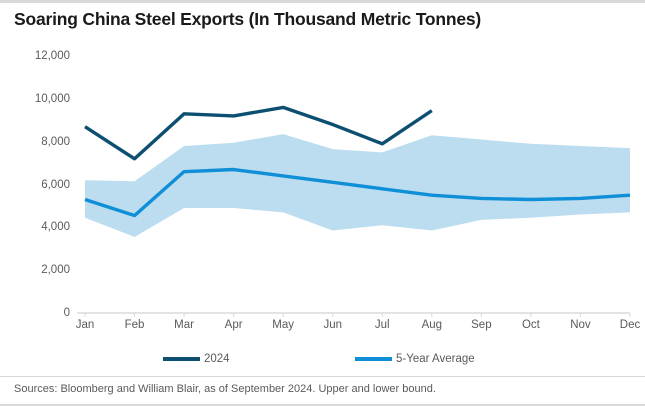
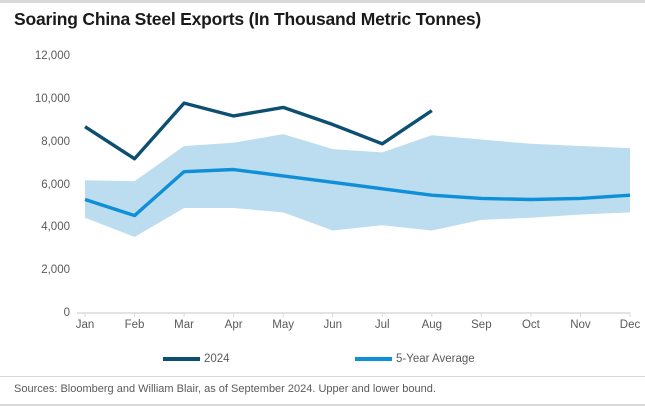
2024/Mar: 9300 -> 9800
